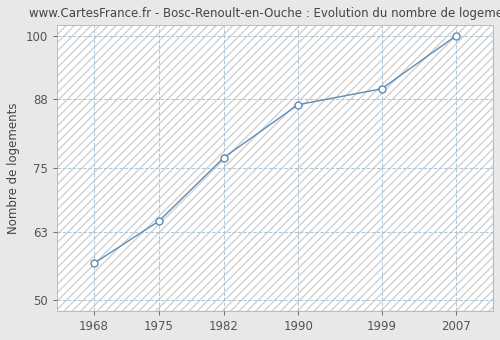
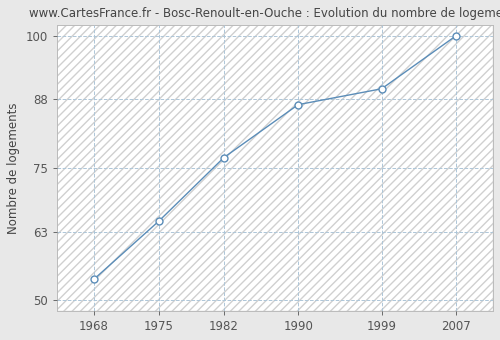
1968: 57 -> 54
